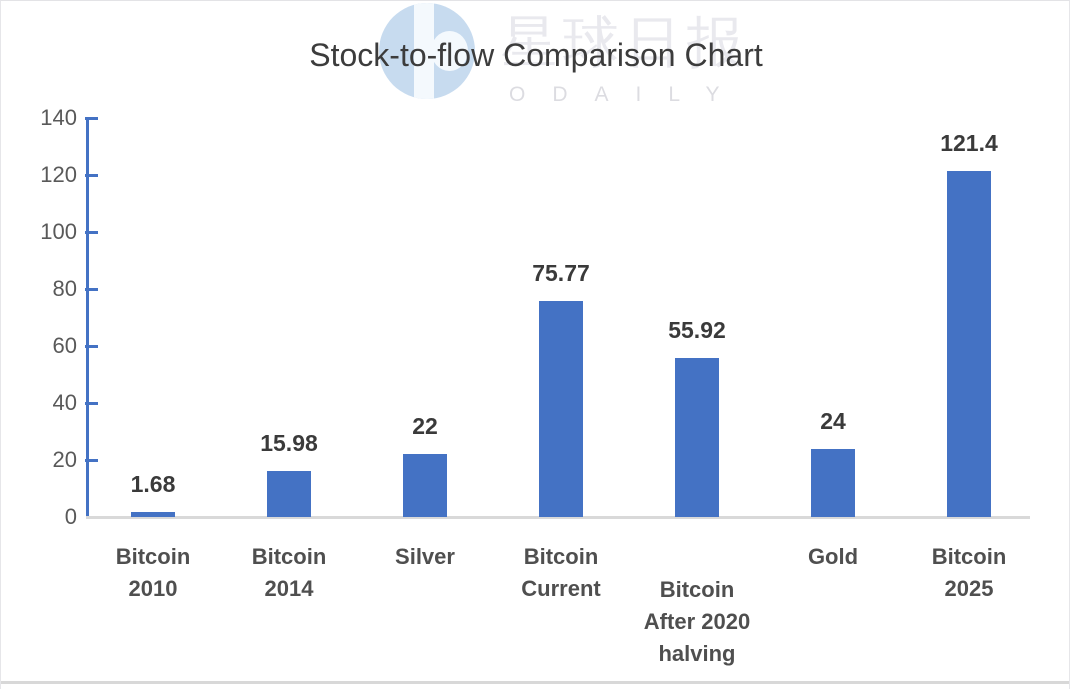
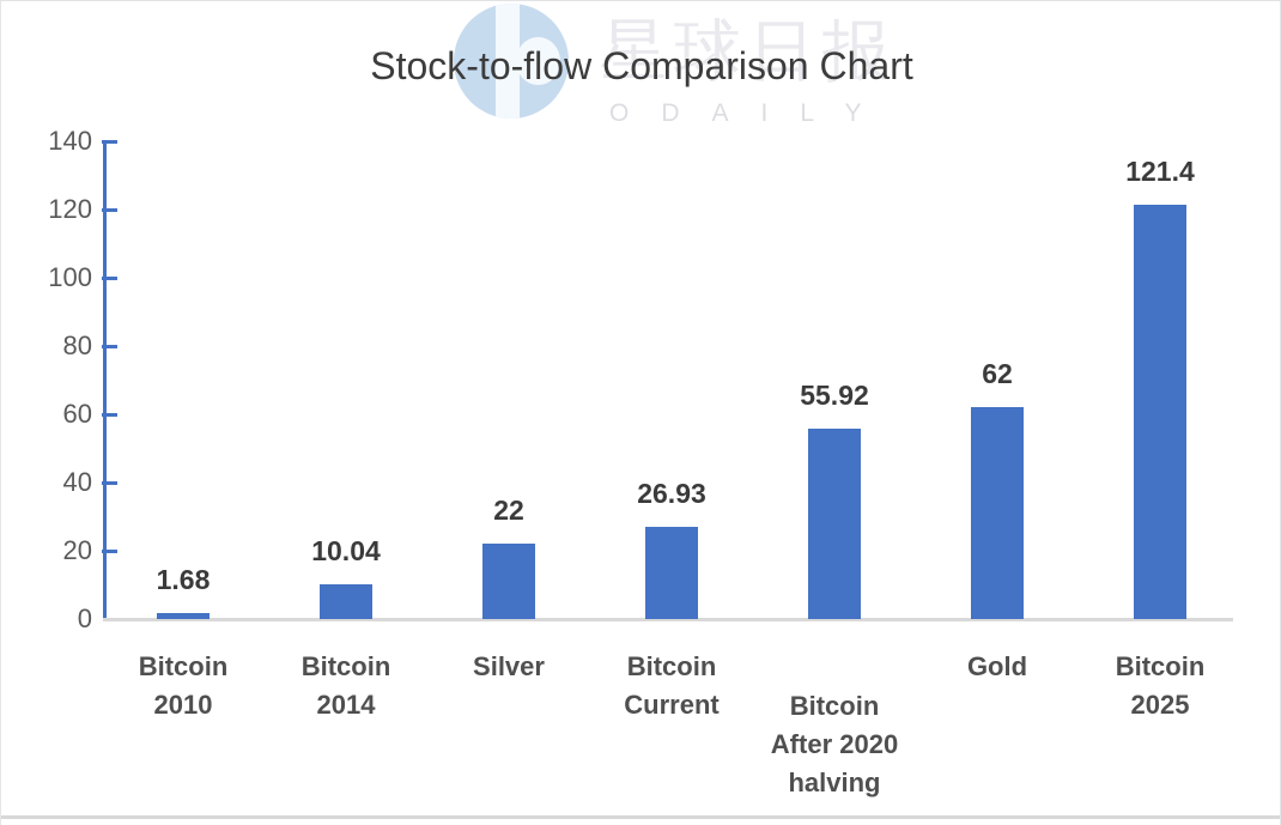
Bitcoin 2014: 15.98 -> 10.04
Bitcoin Current: 75.77 -> 26.93
Gold: 24 -> 62
